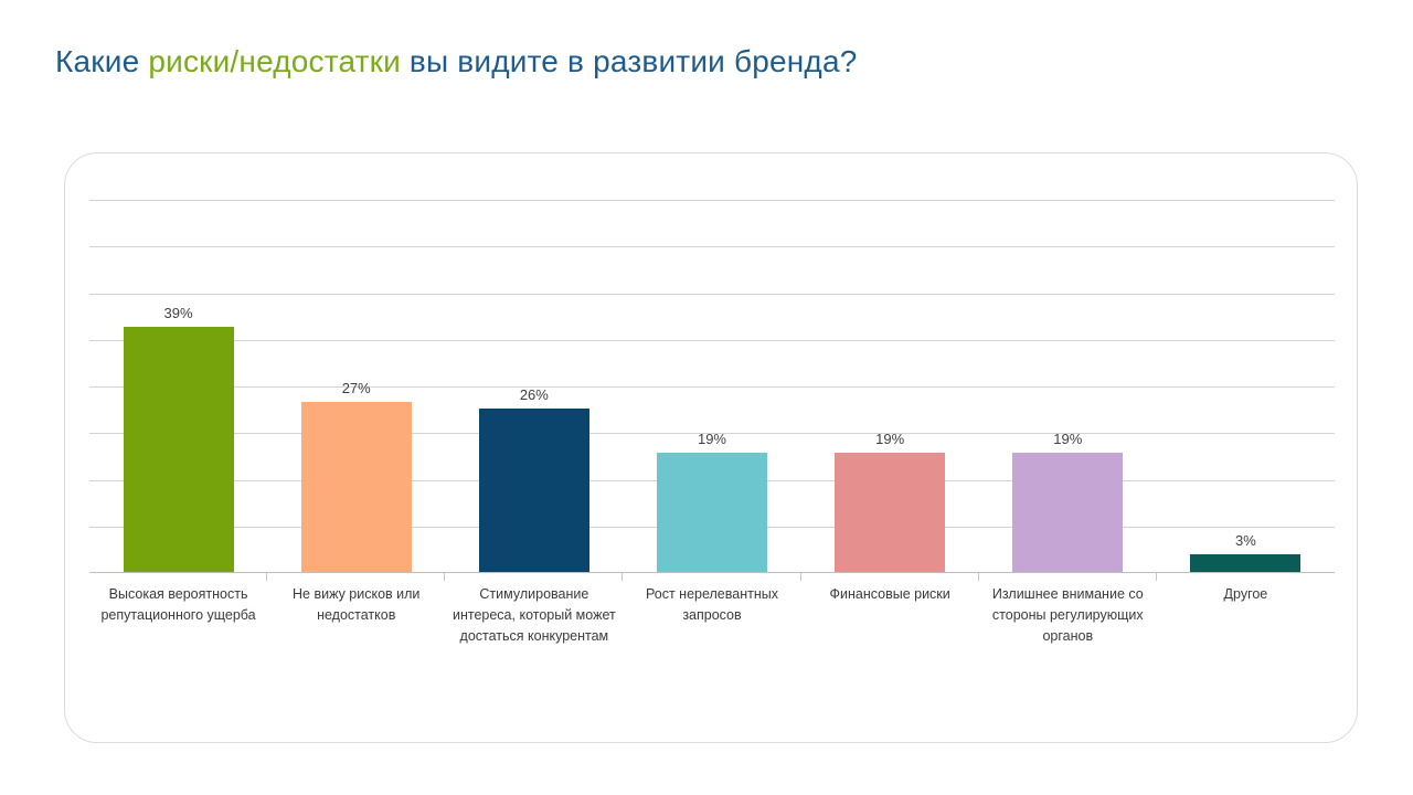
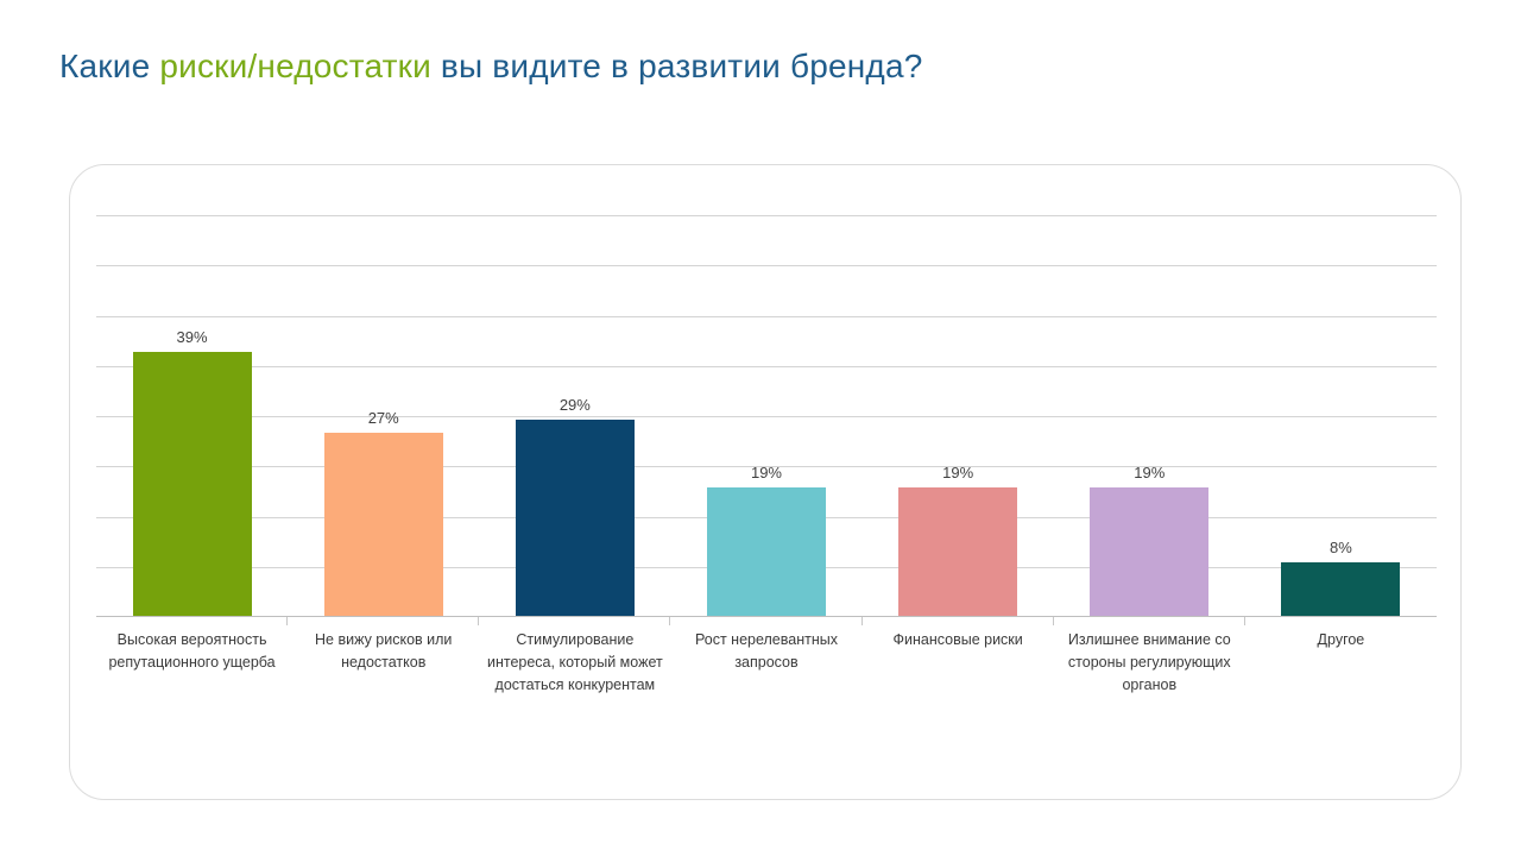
Стимулирование интереса, который может достаться конкурентам: 26% -> 29%
Другое: 3% -> 8%
